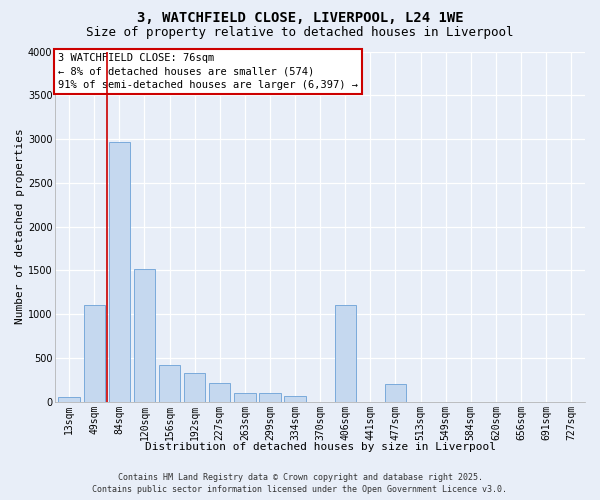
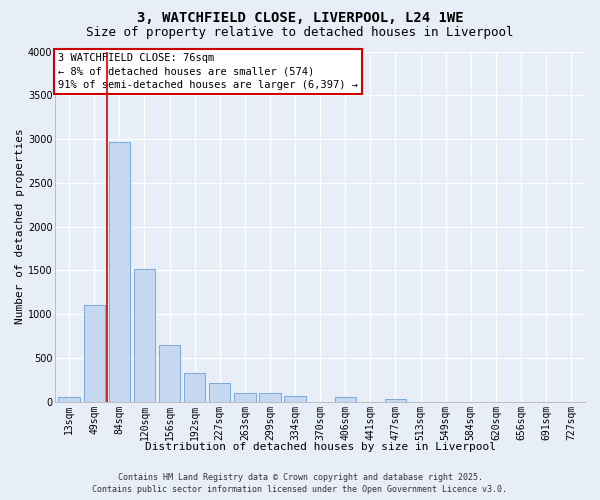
156sqm: 420 -> 650
406sqm: 1100 -> 50
477sqm: 200 -> 30
